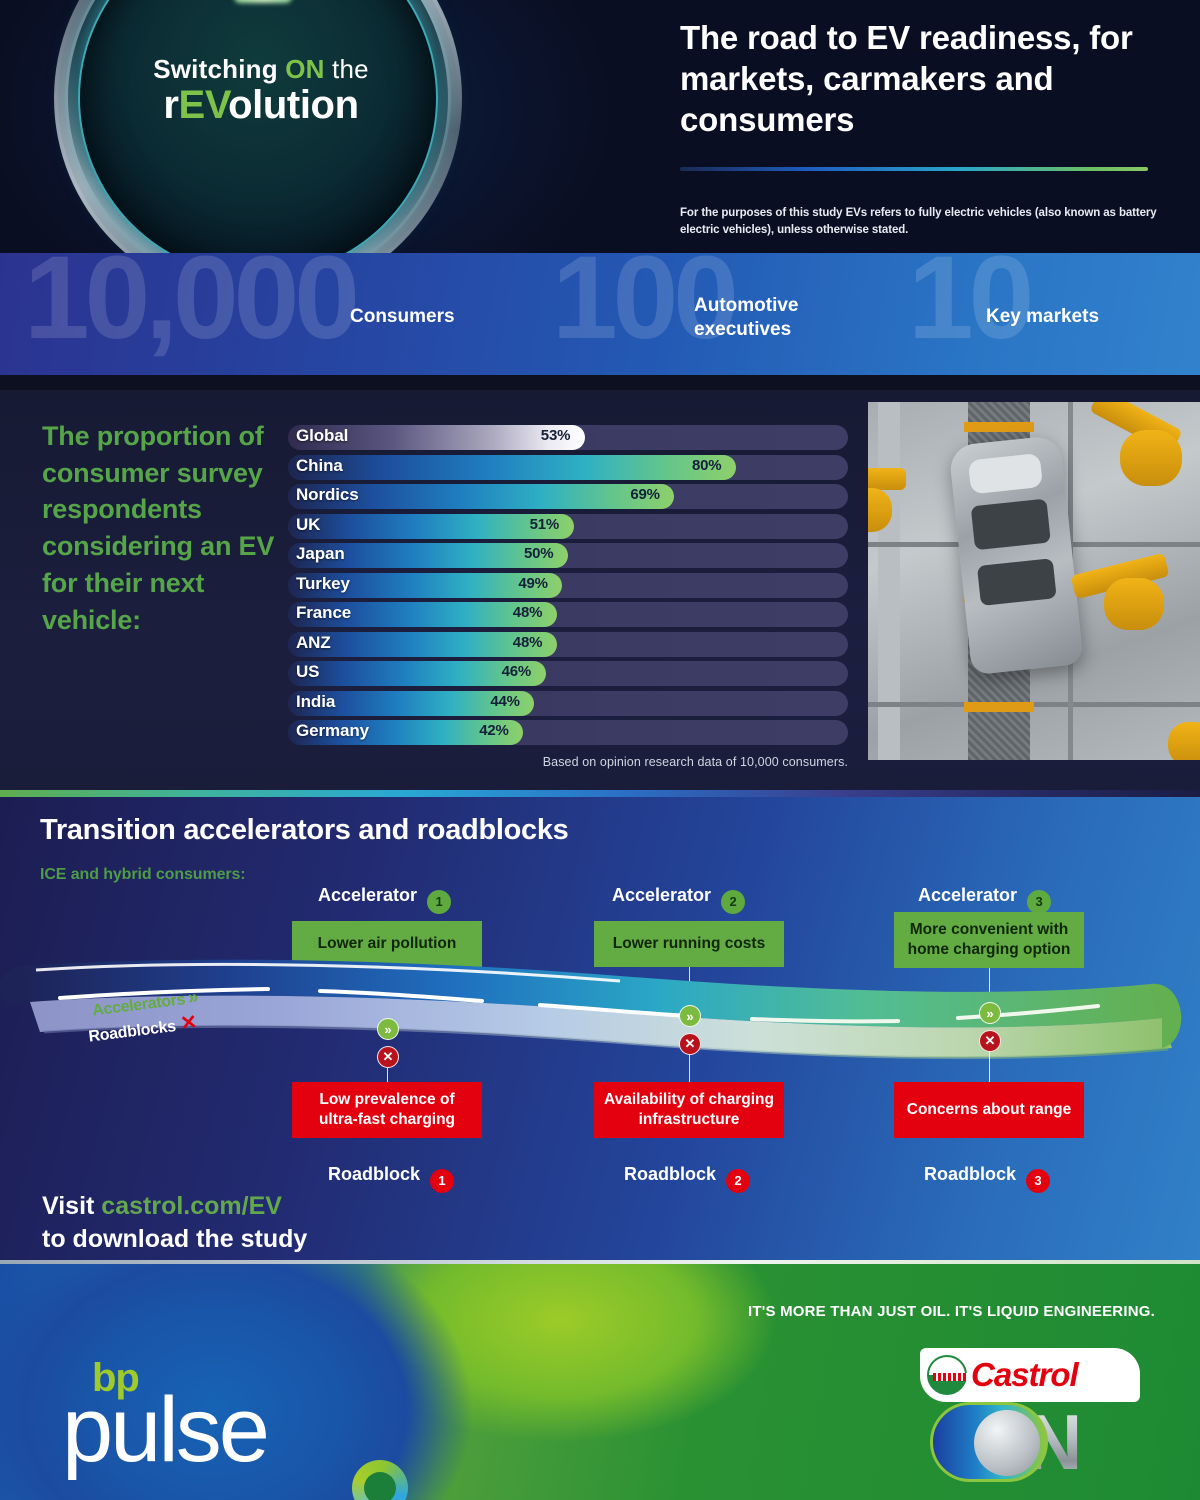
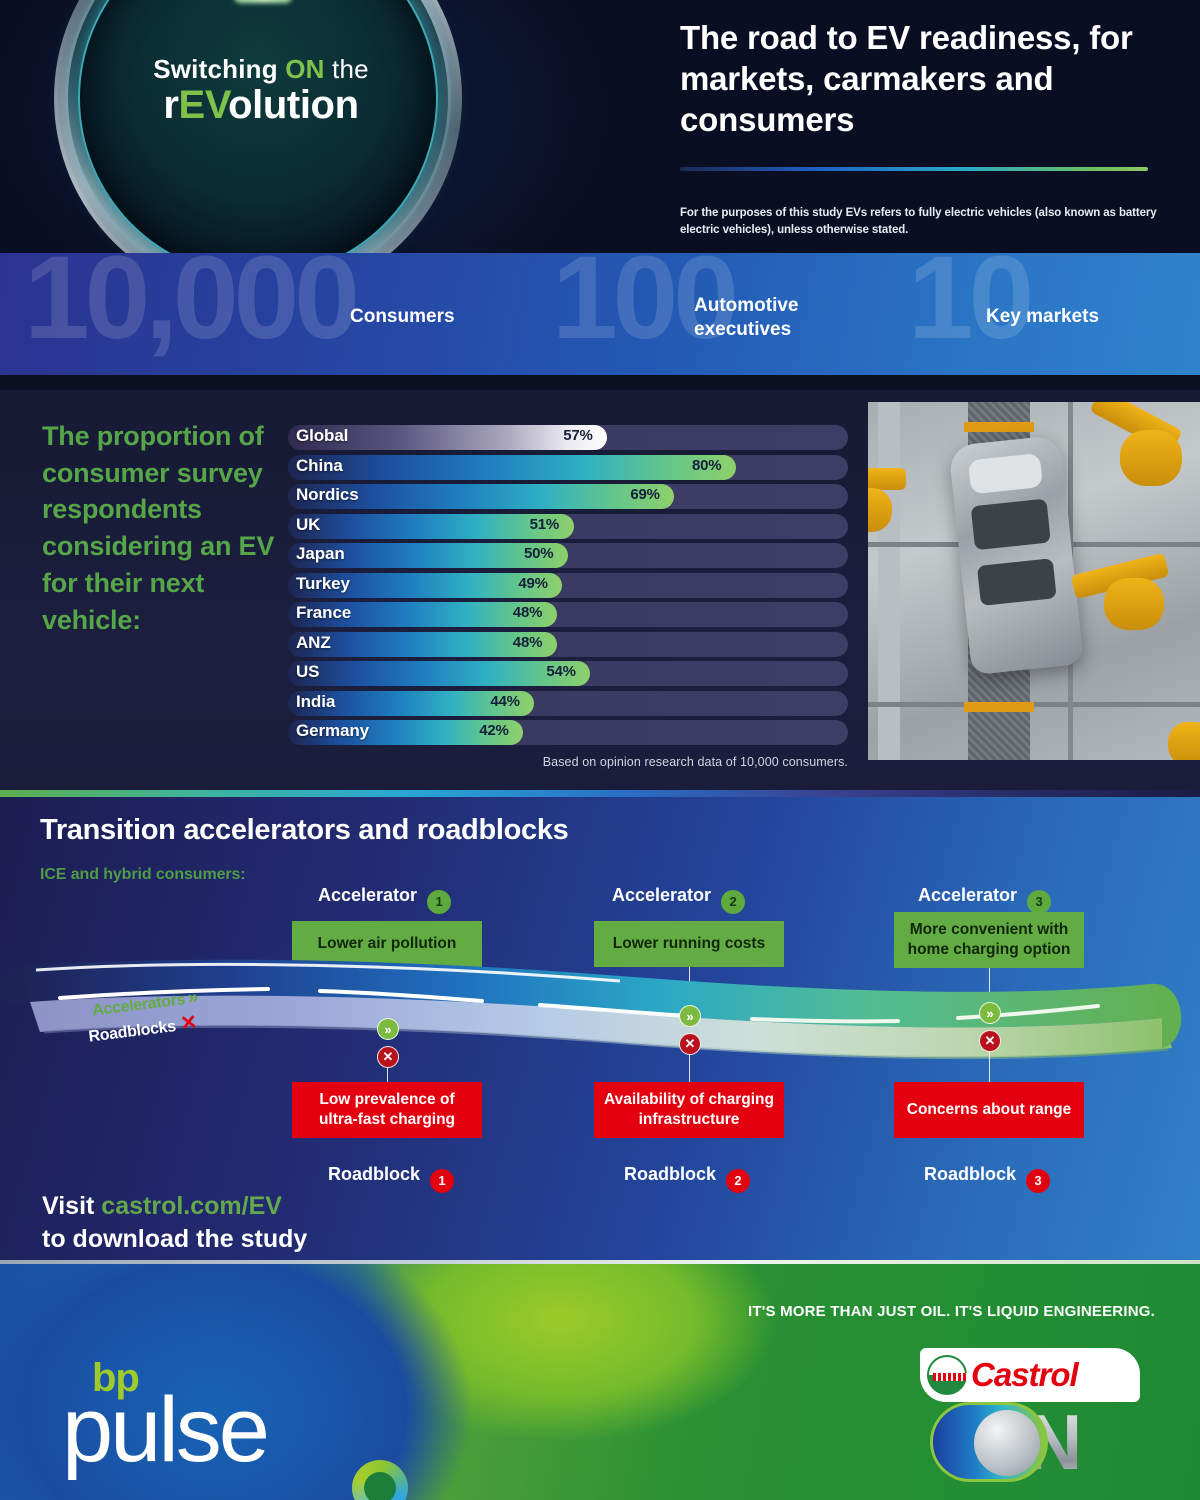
Global: 53% -> 57%
US: 46% -> 54%
